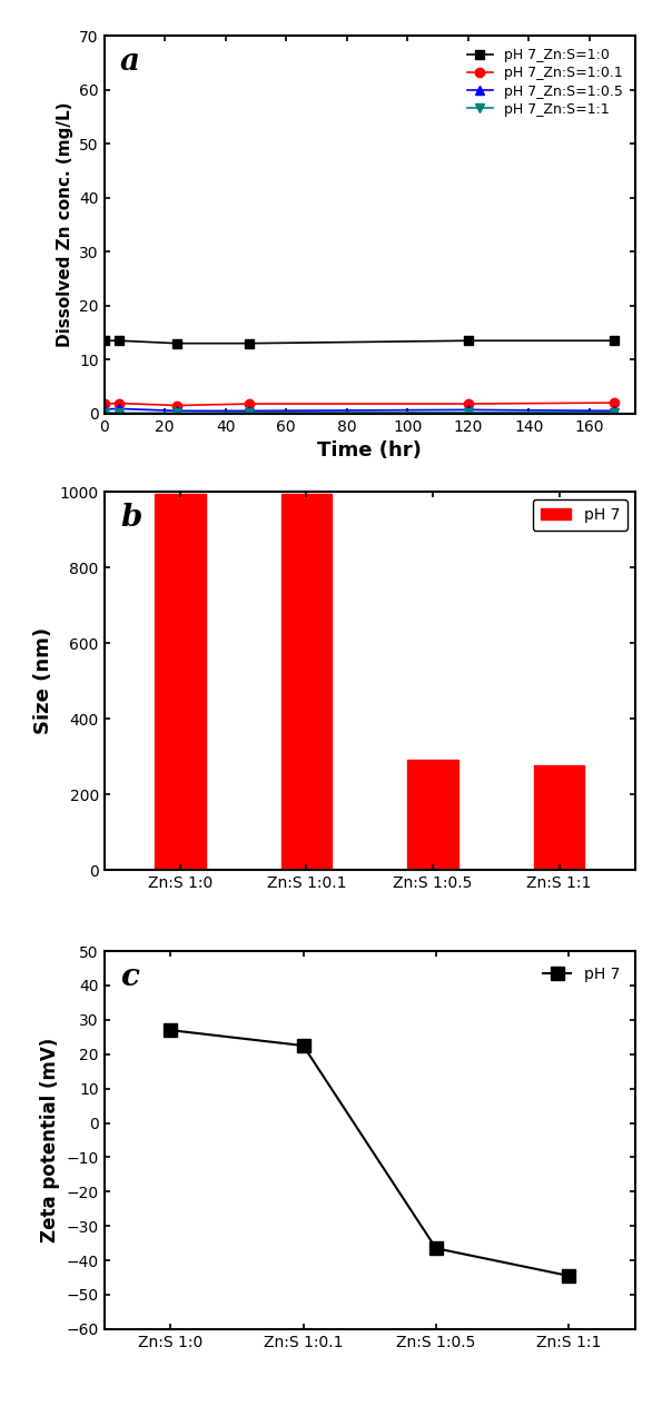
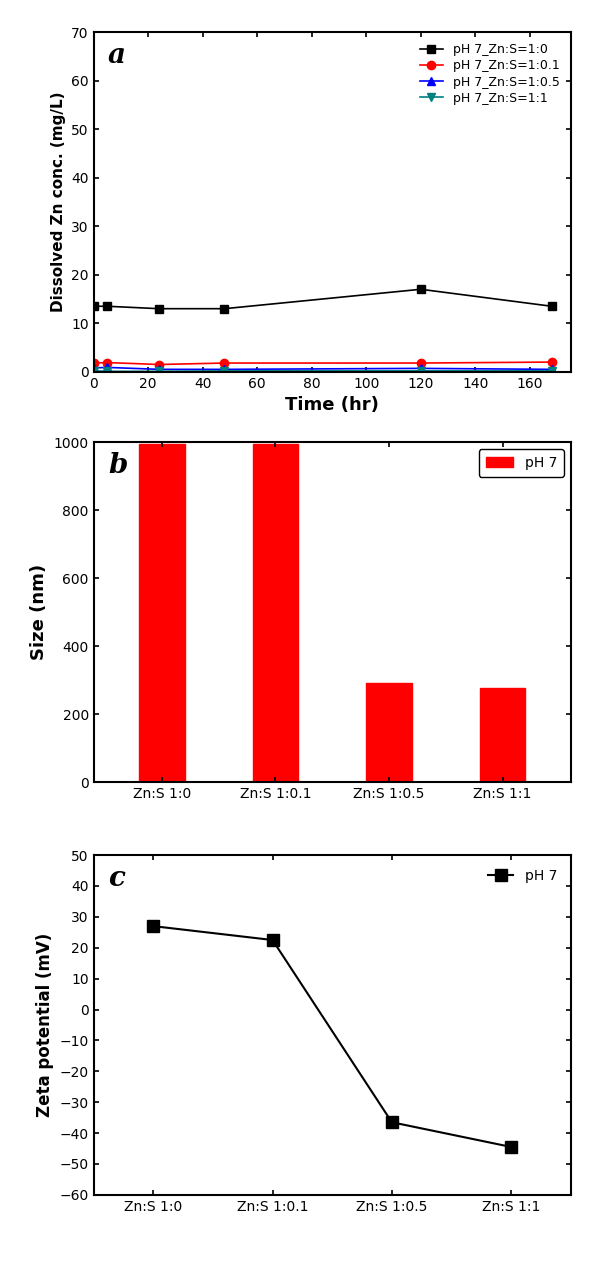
pH 7_Zn:S=1:0/120: 13.5 -> 17.0
